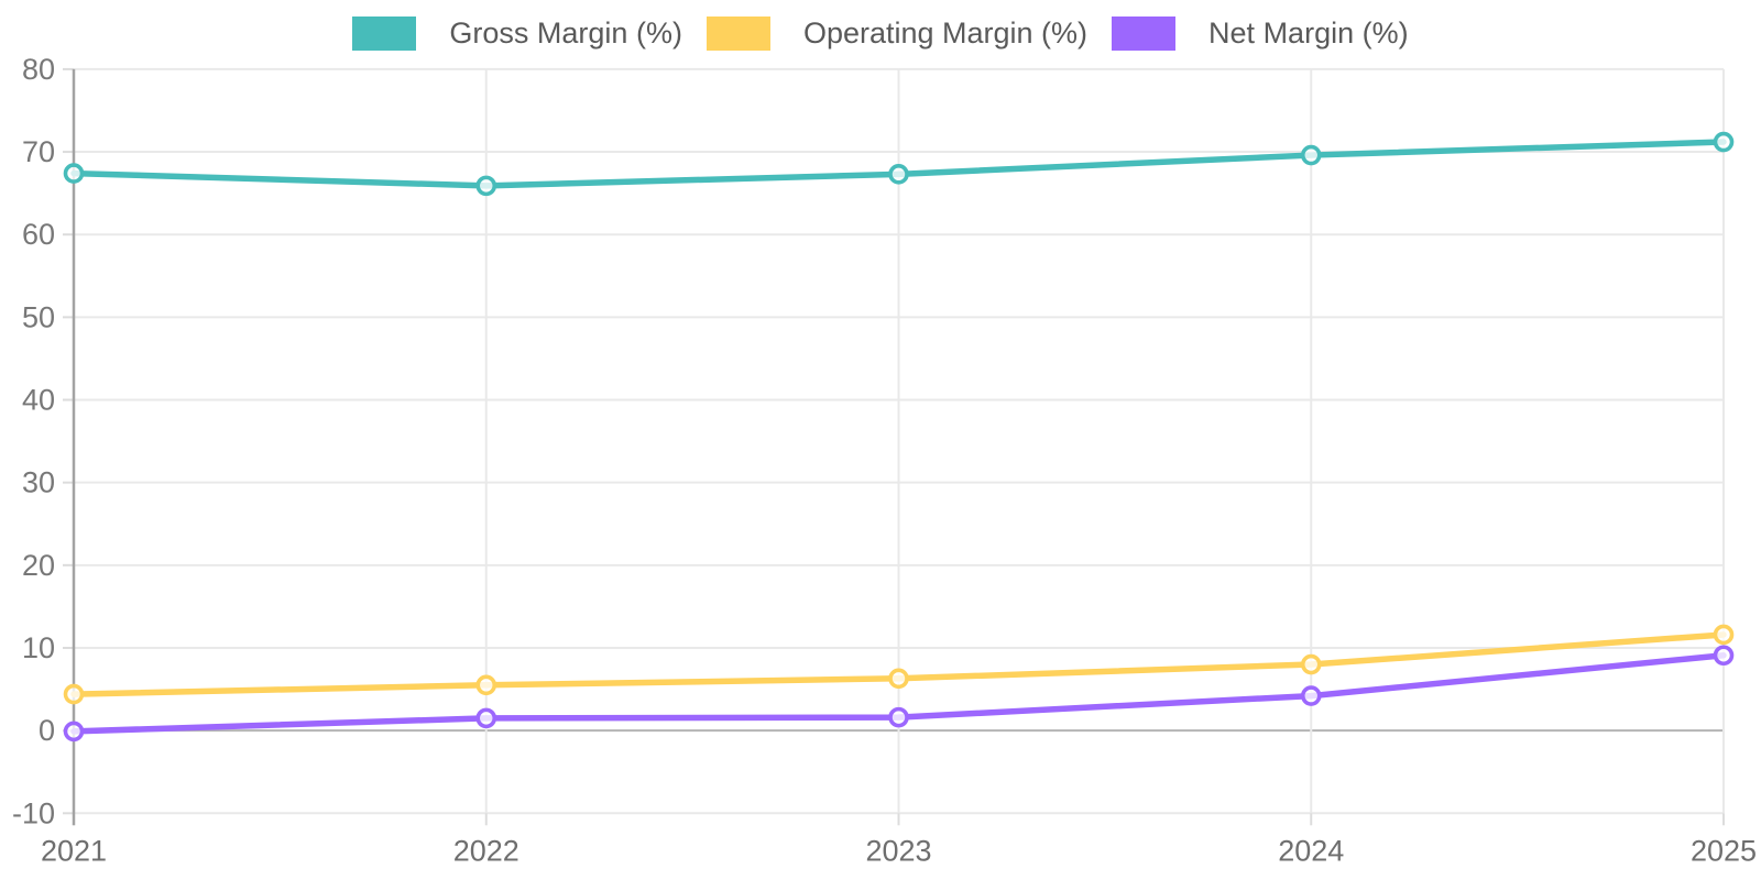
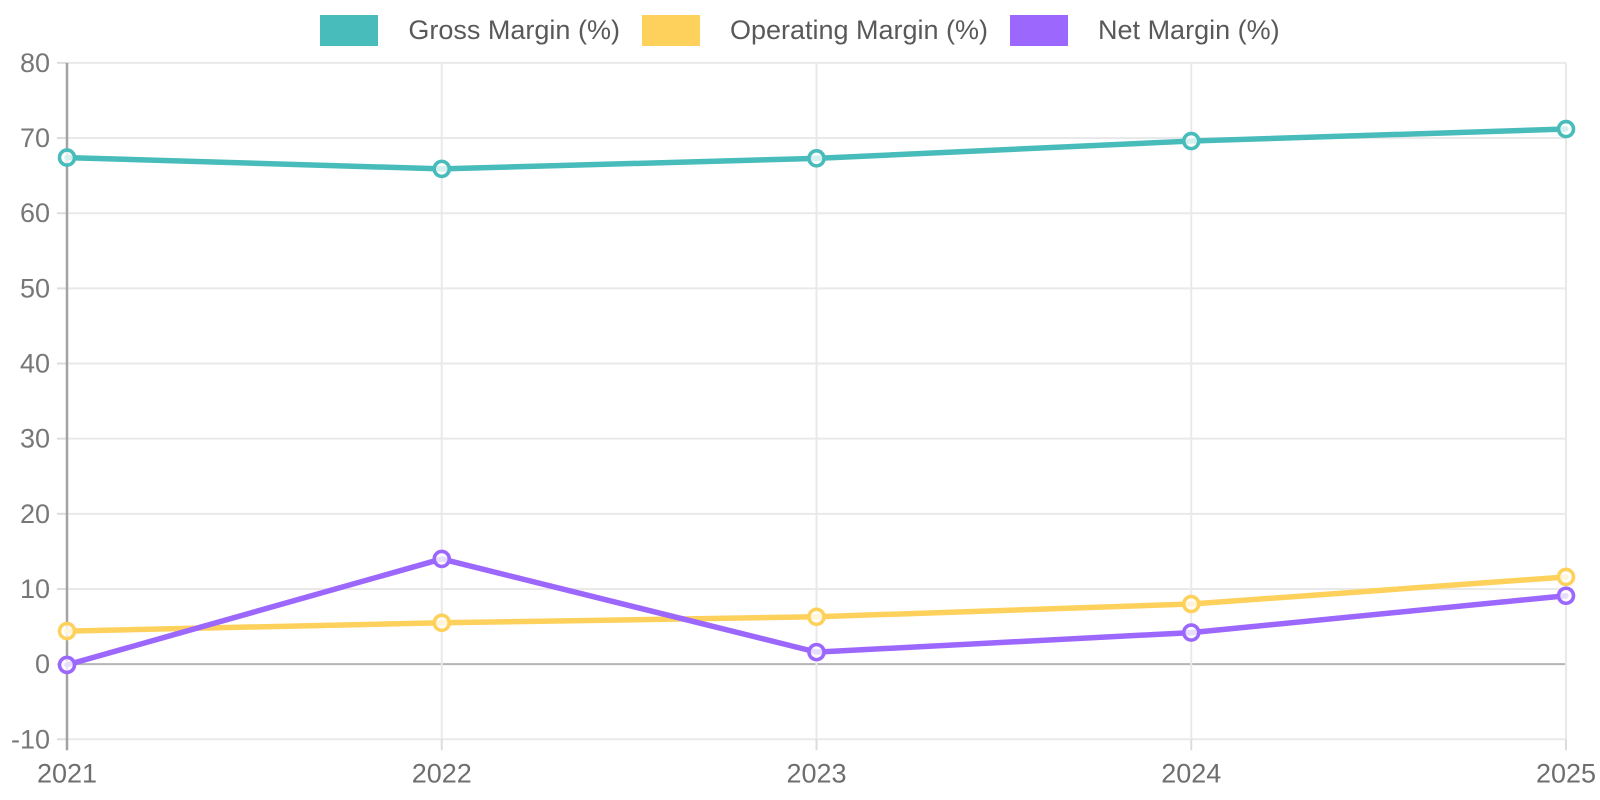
Net Margin (%)/2022: 2 -> 14
